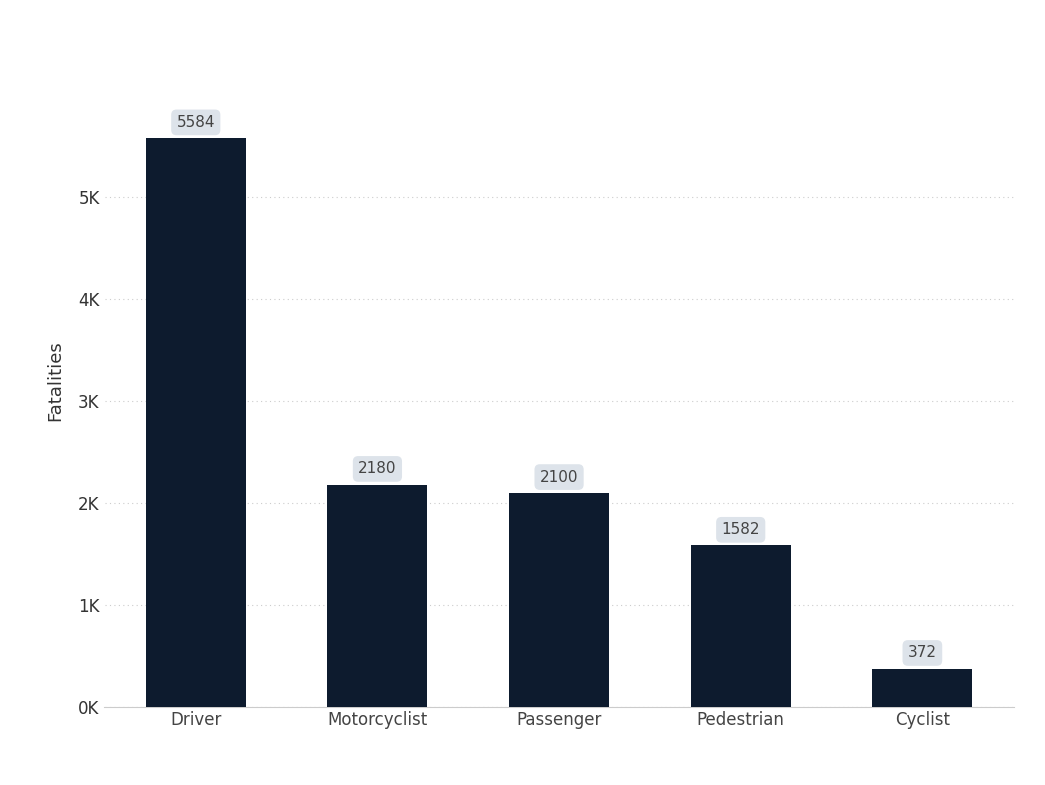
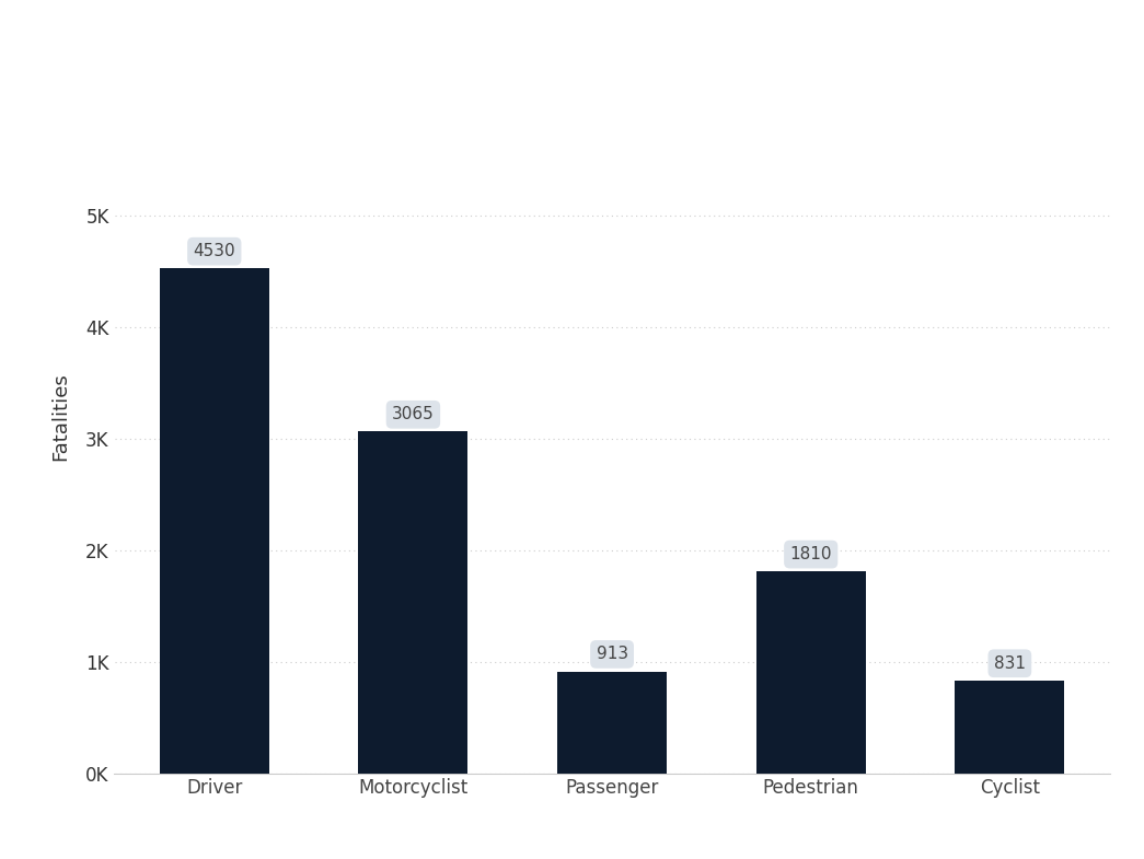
Driver: 5584 -> 4530
Motorcyclist: 2180 -> 3065
Passenger: 2100 -> 913
Pedestrian: 1582 -> 1810
Cyclist: 372 -> 831
